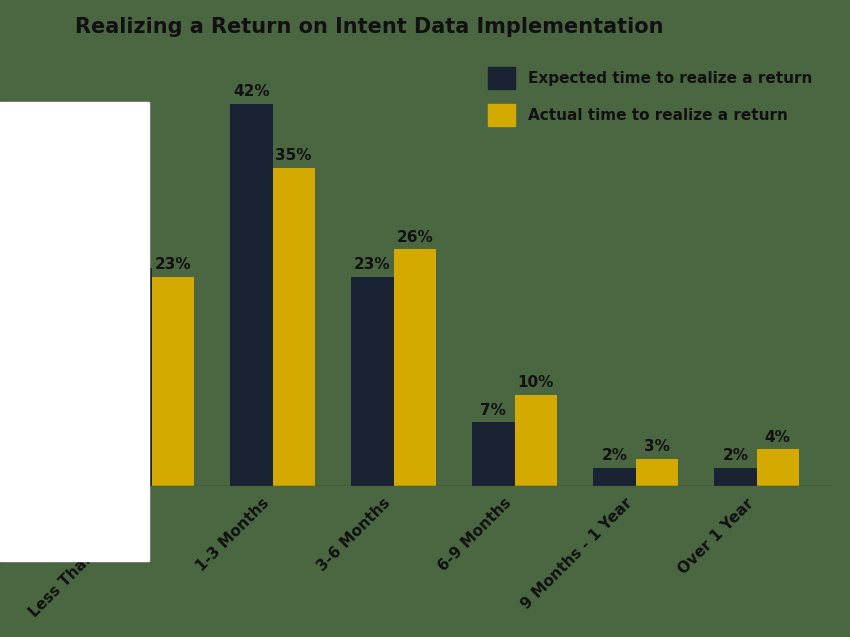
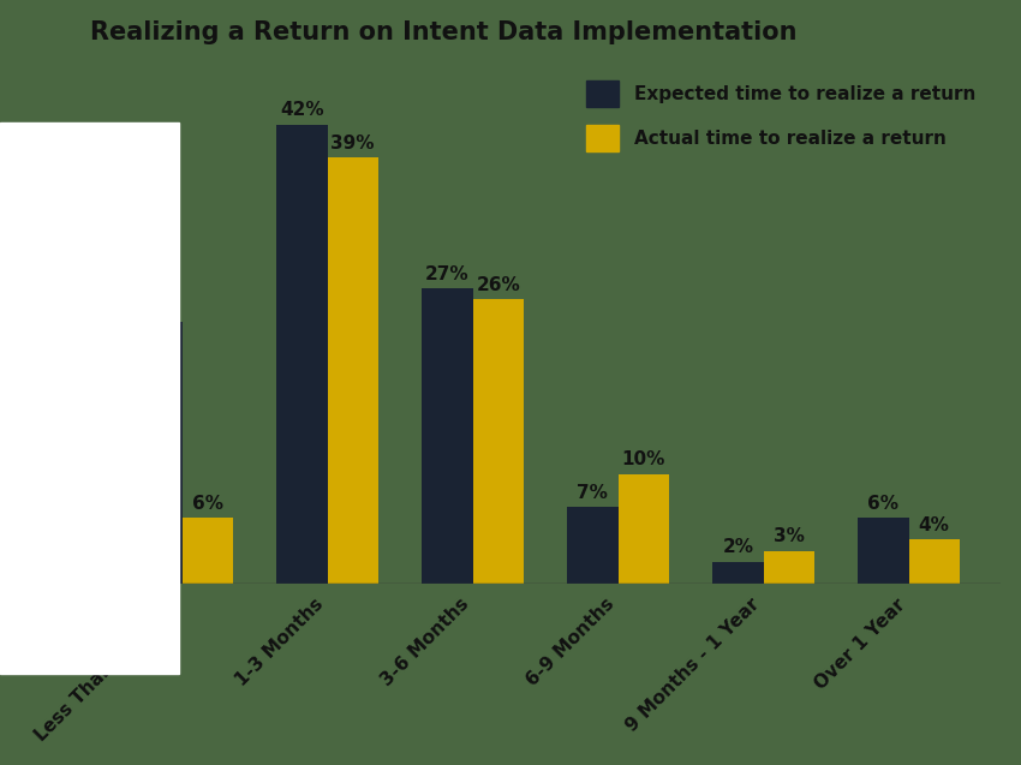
Actual time to realize a return/Less Than 1 Month: 23% -> 6%
Actual time to realize a return/1-3 Months: 35% -> 39%
Expected time to realize a return/3-6 Months: 23% -> 27%
Expected time to realize a return/Over 1 Year: 2% -> 6%
